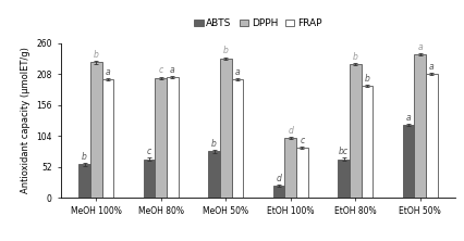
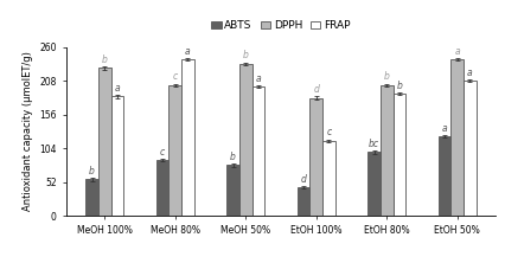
FRAP/MeOH 100%: 200 -> 184
ABTS/MeOH 80%: 65 -> 86
FRAP/MeOH 80%: 203 -> 242
ABTS/EtOH 100%: 20 -> 44
DPPH/EtOH 100%: 100 -> 182
FRAP/EtOH 100%: 84 -> 116
ABTS/EtOH 80%: 65 -> 98
DPPH/EtOH 80%: 225 -> 202
